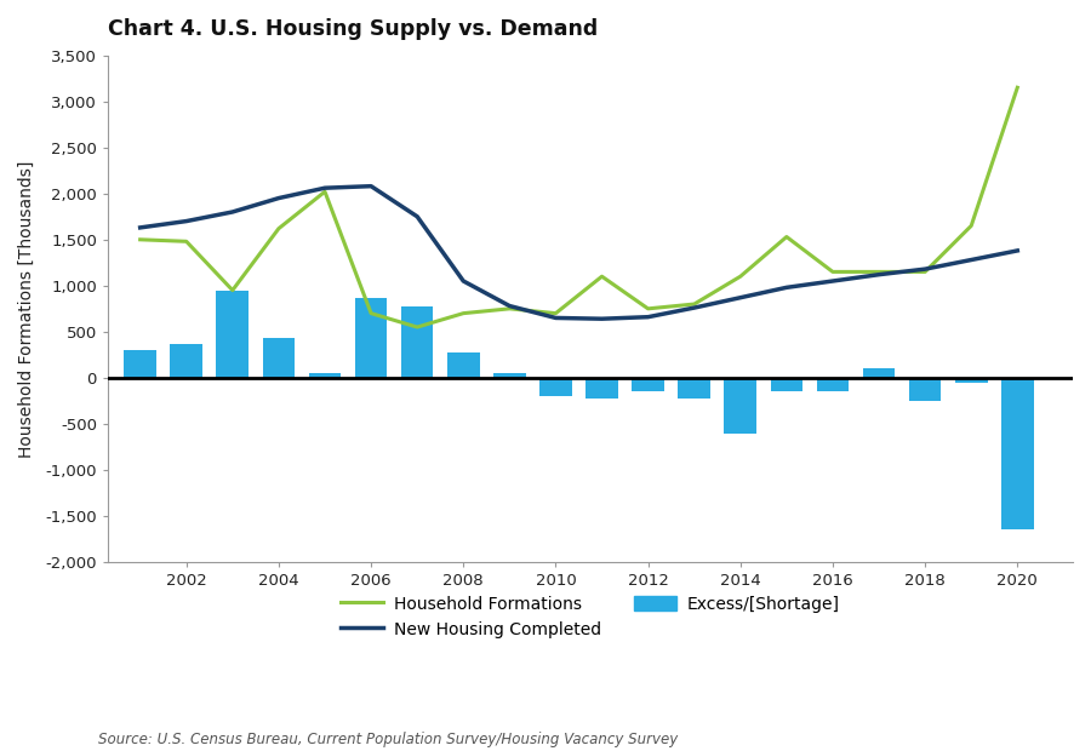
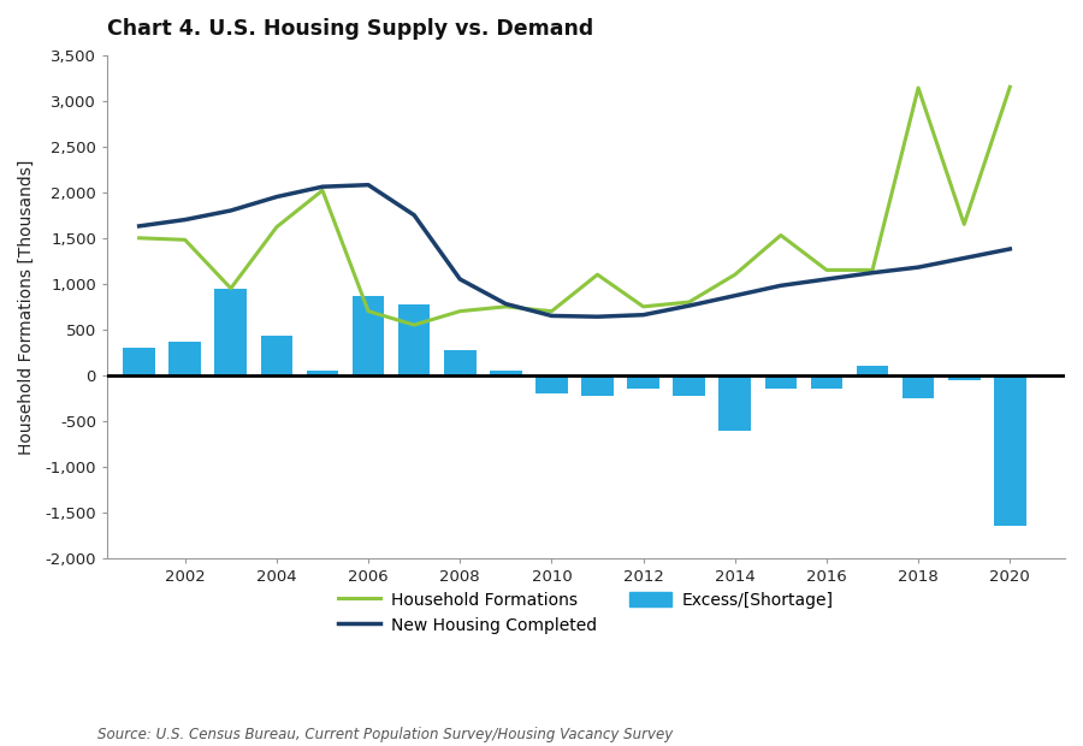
Household Formations/2018: 1,150 -> 3,140
